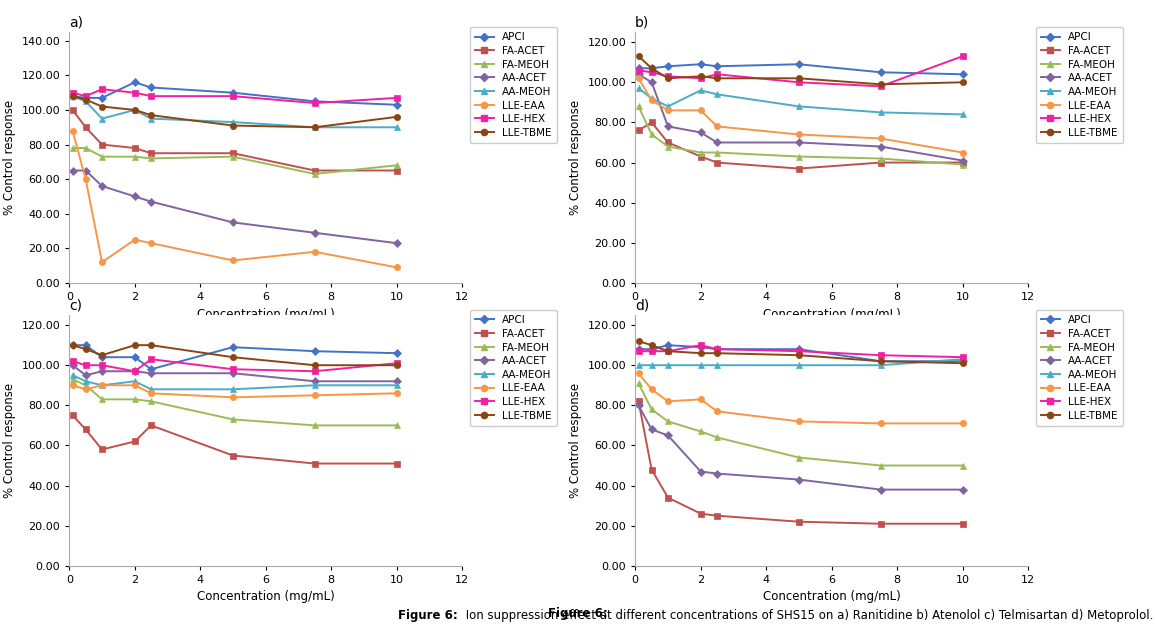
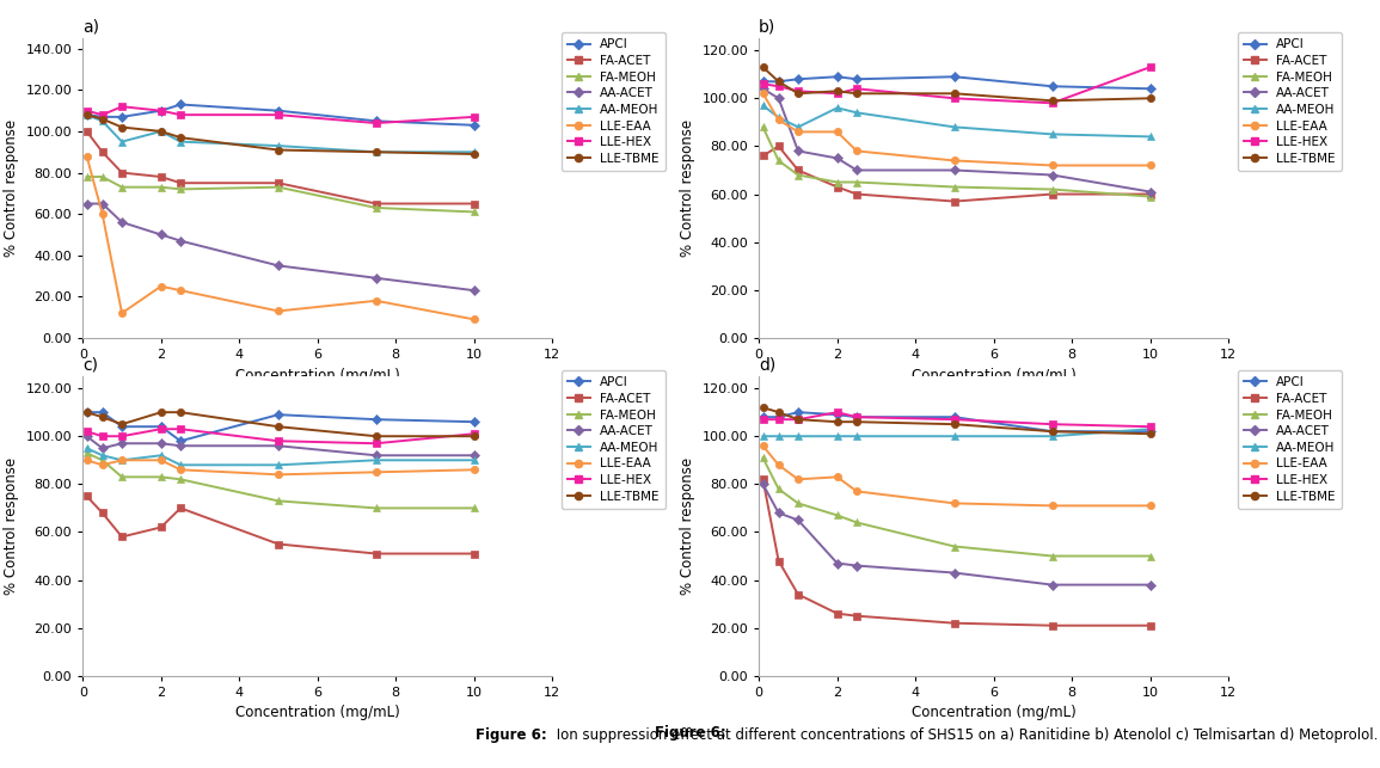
a)/APCI/2: 116 -> 110
a)/FA-MEOH/10: 68 -> 61
a)/LLE-TBME/10: 96 -> 89
b)/LLE-EAA/10: 65 -> 72
c)/LLE-HEX/2: 97 -> 103
